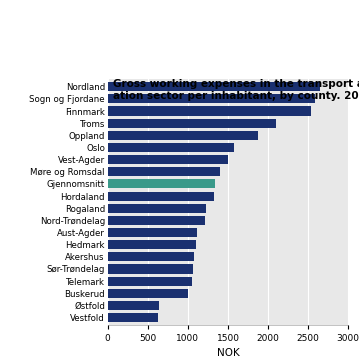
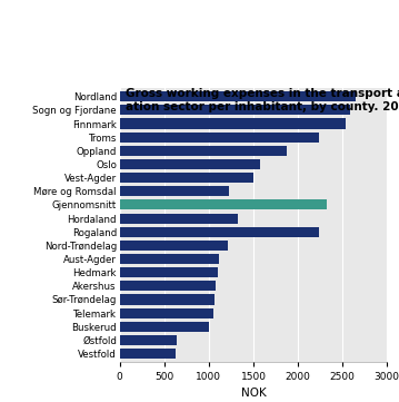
Troms: 2100 -> 2240
Møre og Romsdal: 1400 -> 1220
Gjennomsnitt: 1340 -> 2320
Rogaland: 1220 -> 2240
